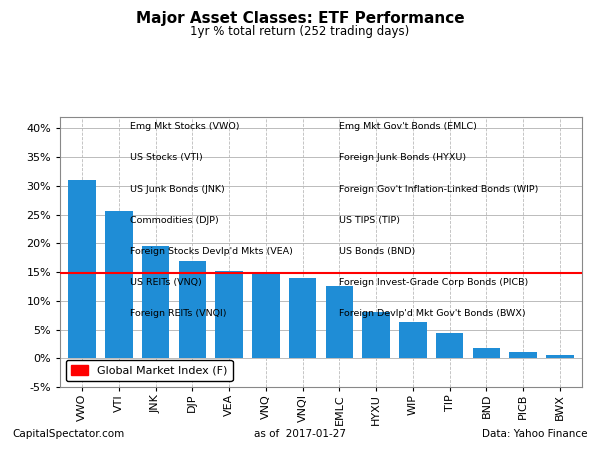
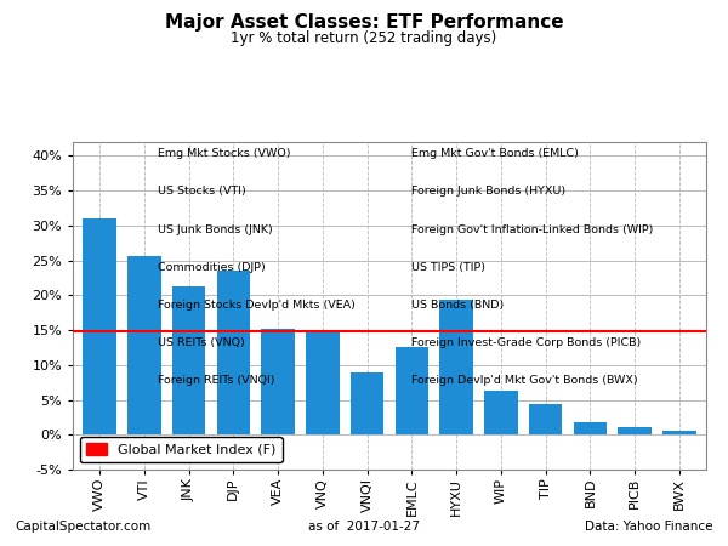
JNK: 19.5% -> 21.2%
DJP: 17.0% -> 23.6%
VNQI: 14.0% -> 9.0%
HYXU: 8.0% -> 19.4%
